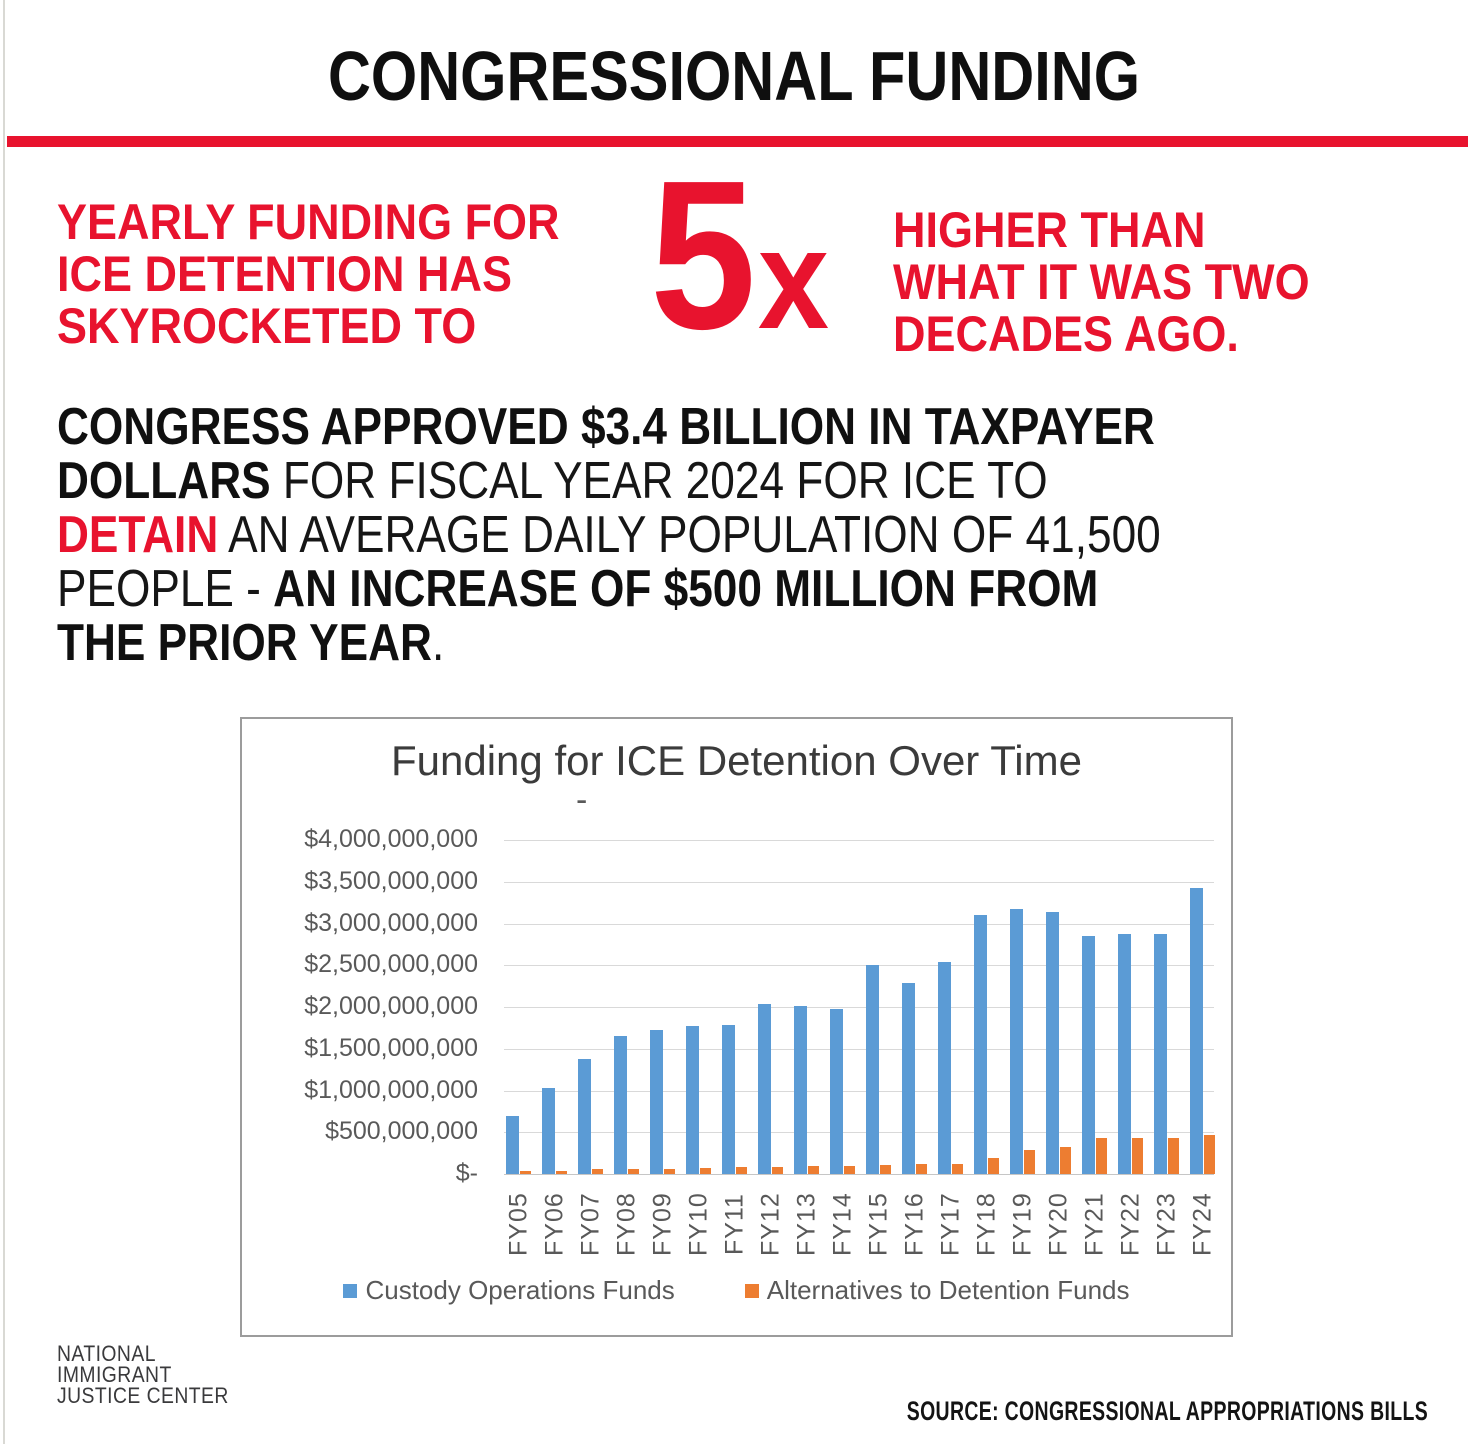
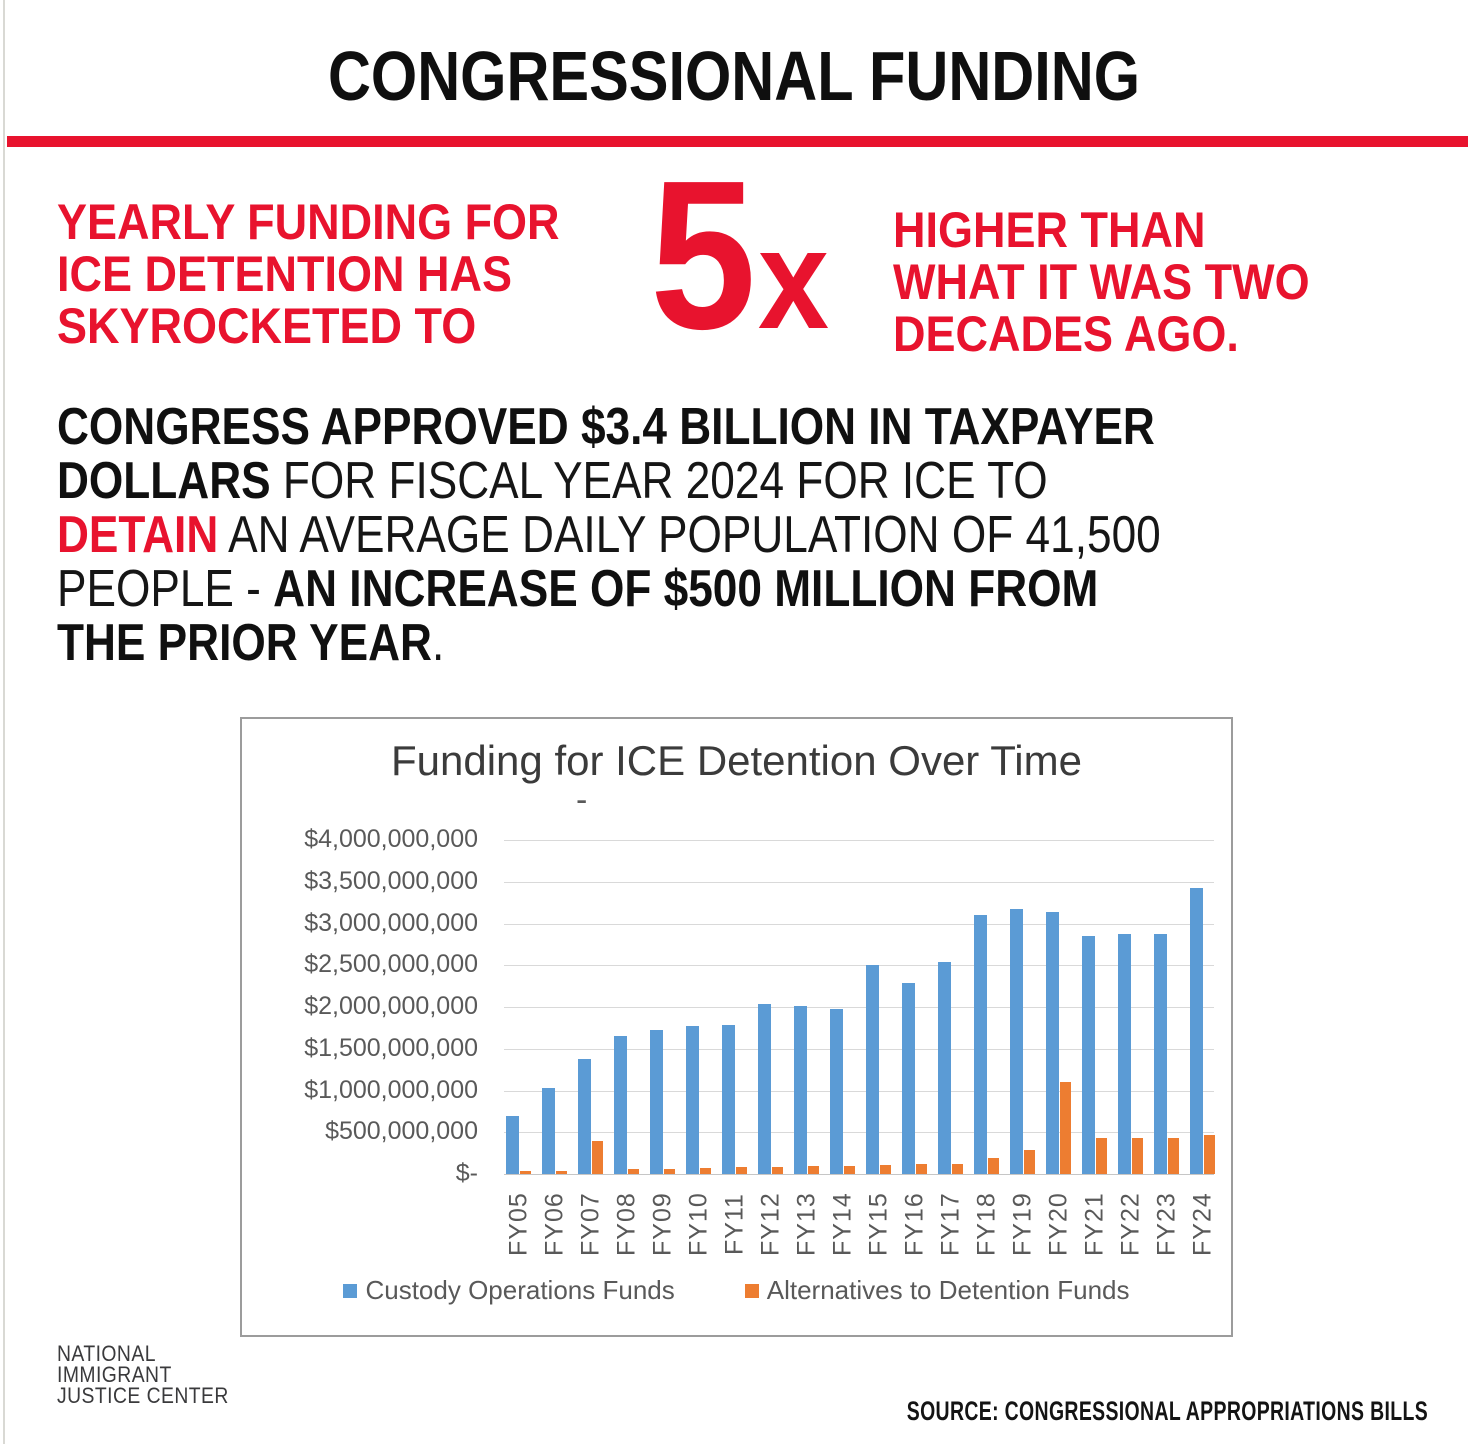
Alternatives to Detention Funds/FY07: $100000000 -> $400000000
Alternatives to Detention Funds/FY20: $300000000 -> $1100000000
